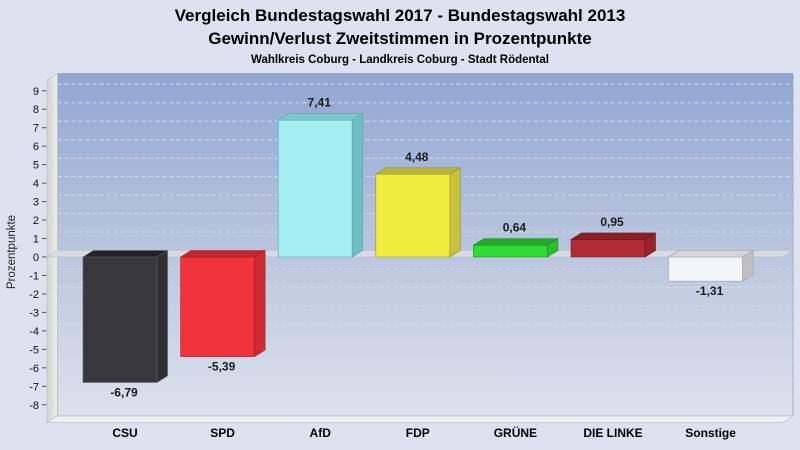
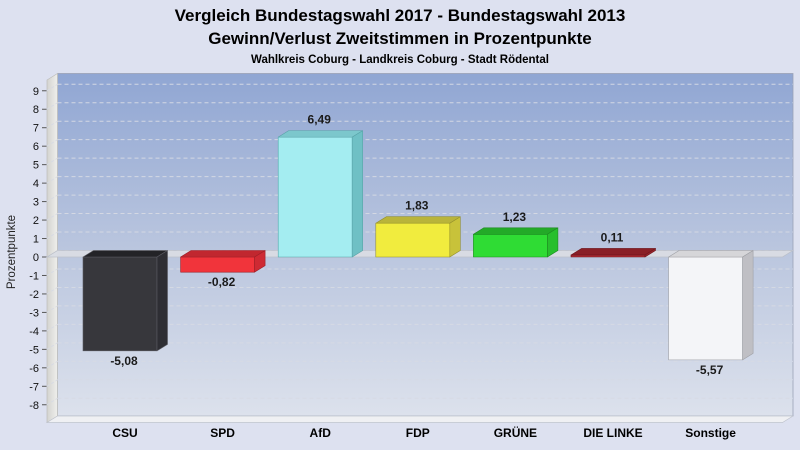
CSU: -6,79 -> -5,08
SPD: -5,39 -> -0,82
AfD: 7,41 -> 6,49
FDP: 4,48 -> 1,83
GRÜNE: 0,64 -> 1,23
DIE LINKE: 0,95 -> 0,11
Sonstige: -1,31 -> -5,57
